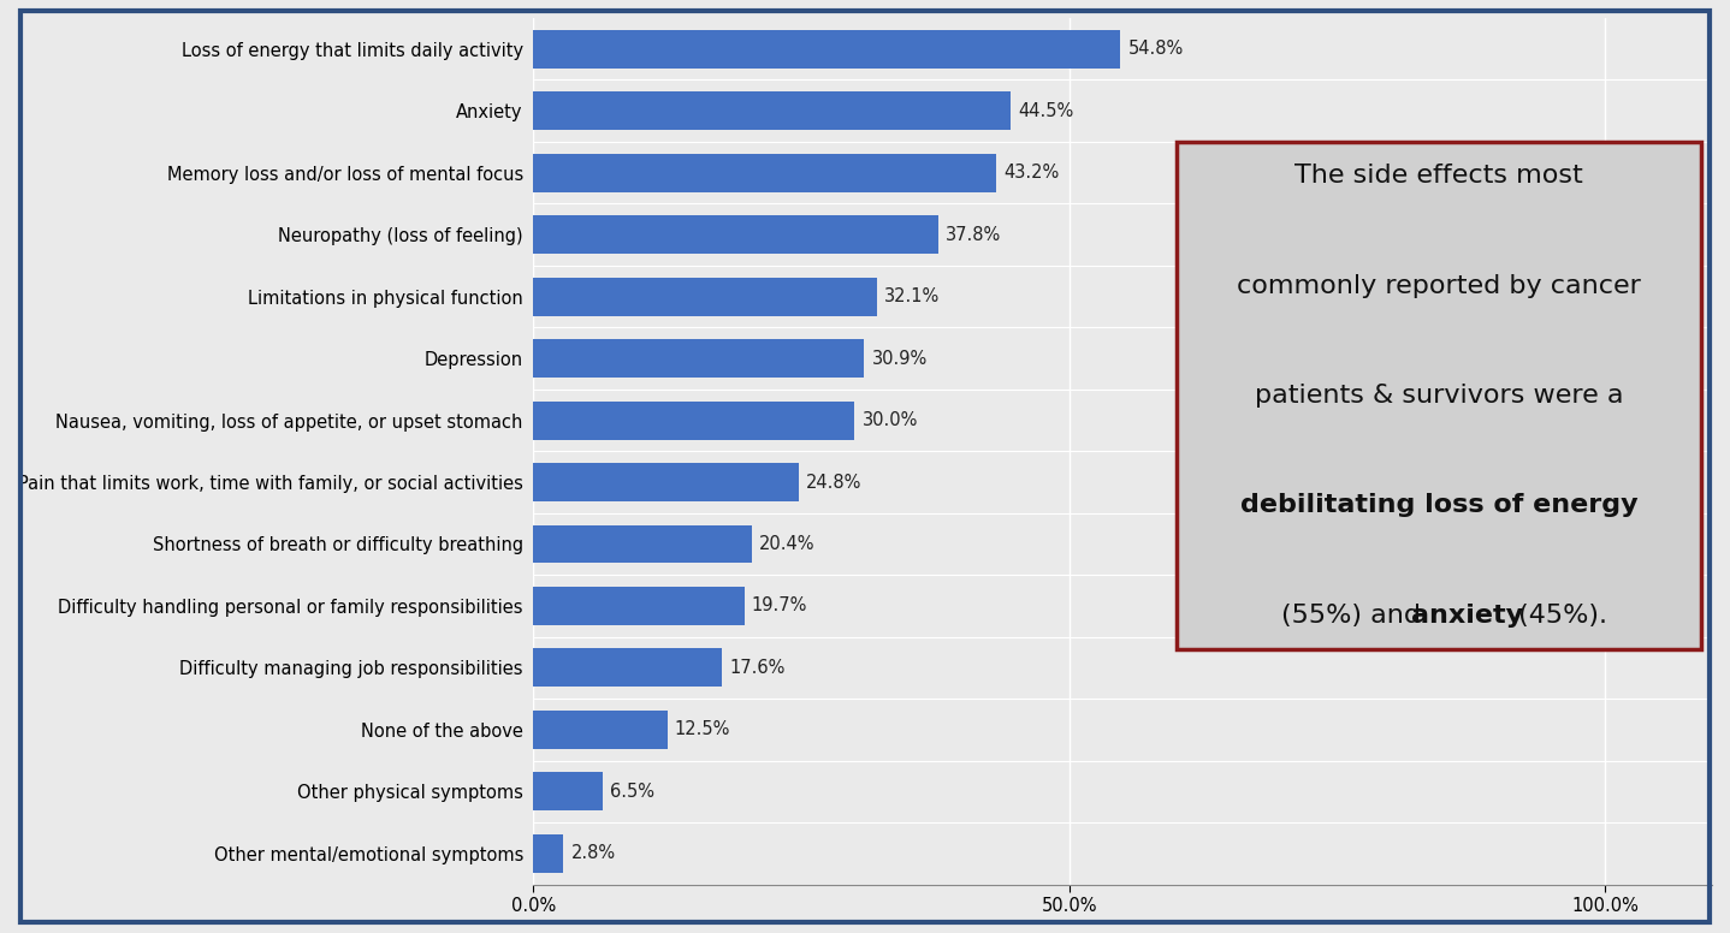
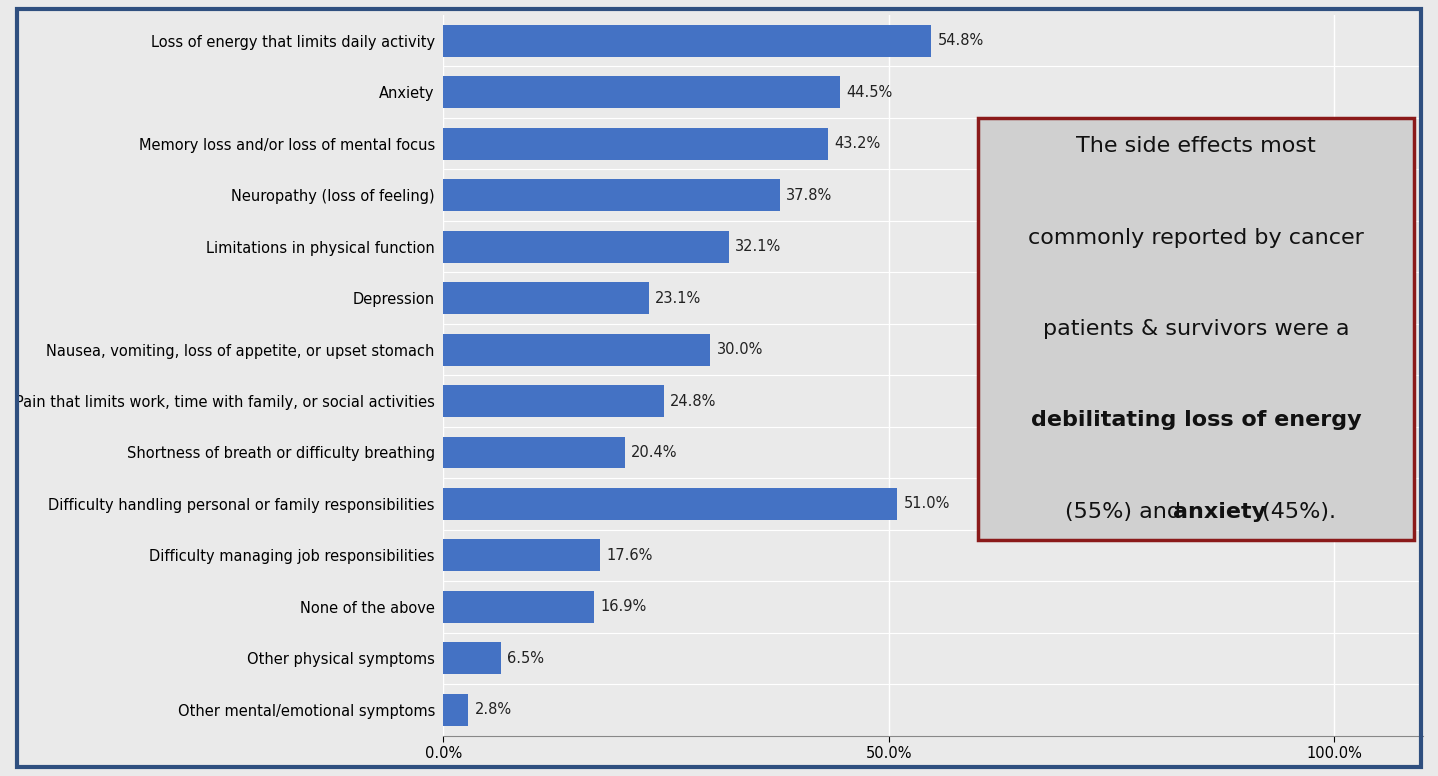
Depression: 30.9% -> 23.1%
Difficulty handling personal or family responsibilities: 19.7% -> 51.0%
None of the above: 12.5% -> 16.9%
